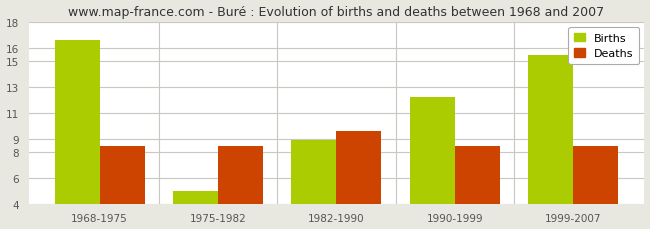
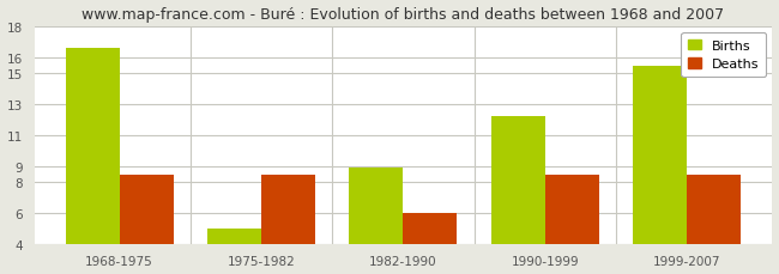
Deaths/1982-1990: 9.6 -> 6.0
